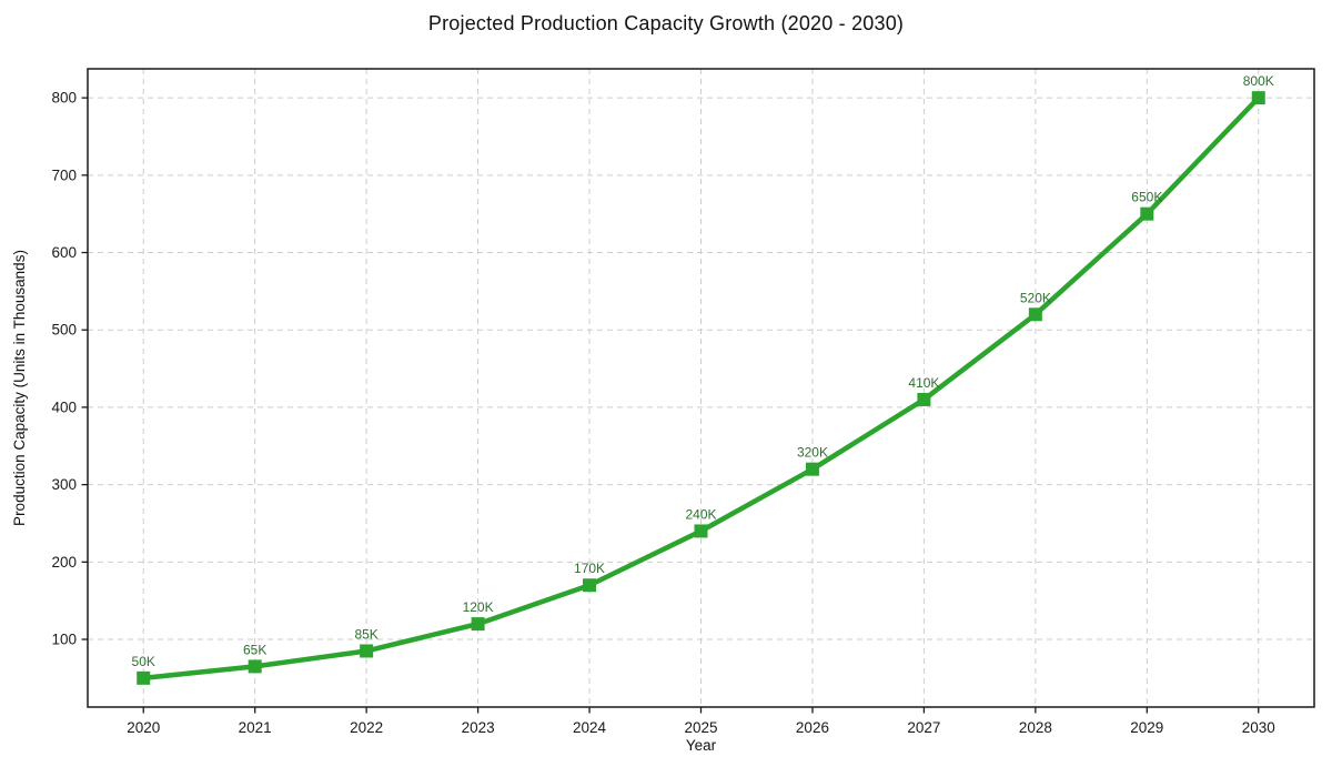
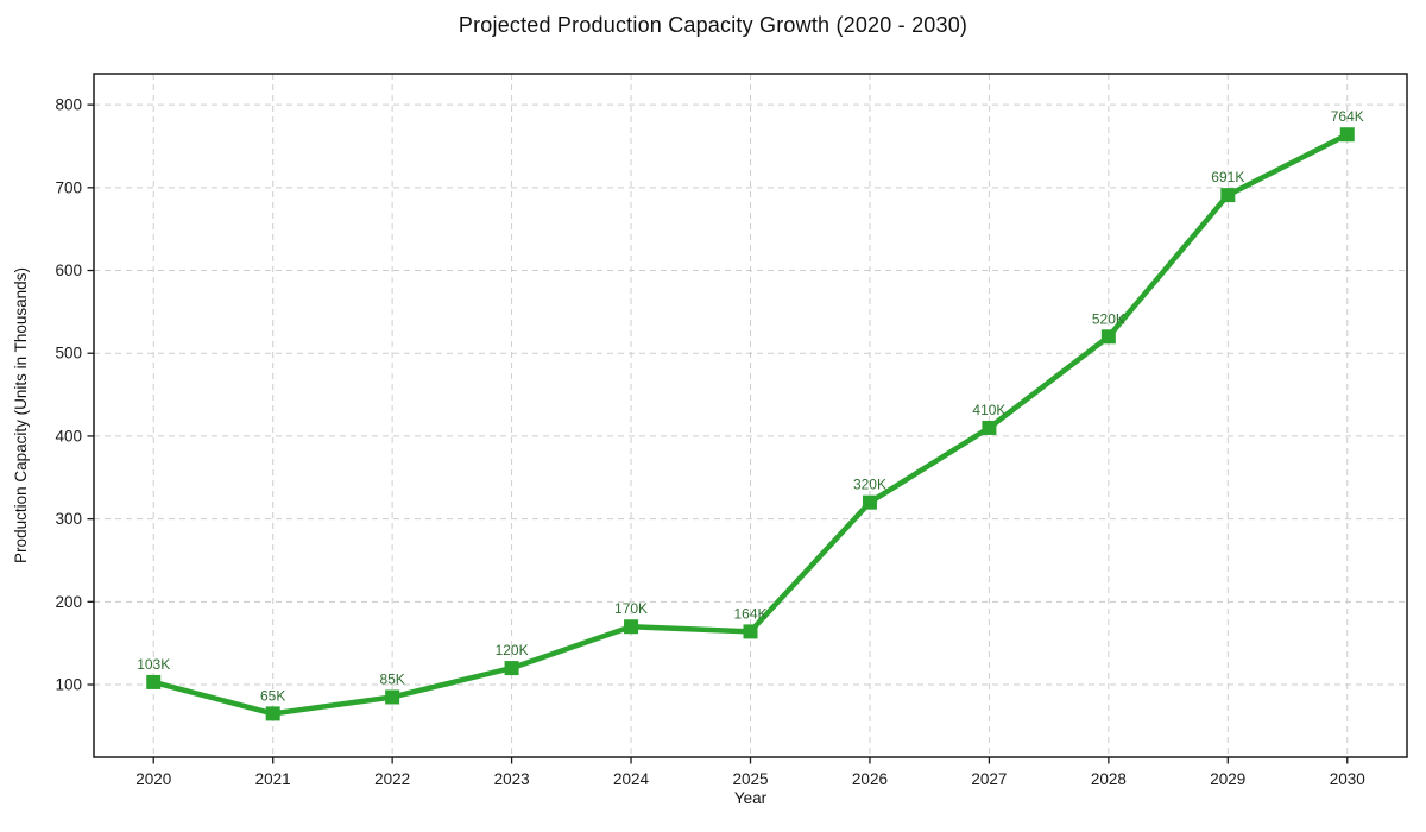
2020: 50K -> 103K
2025: 240K -> 164K
2029: 650K -> 691K
2030: 800K -> 764K
